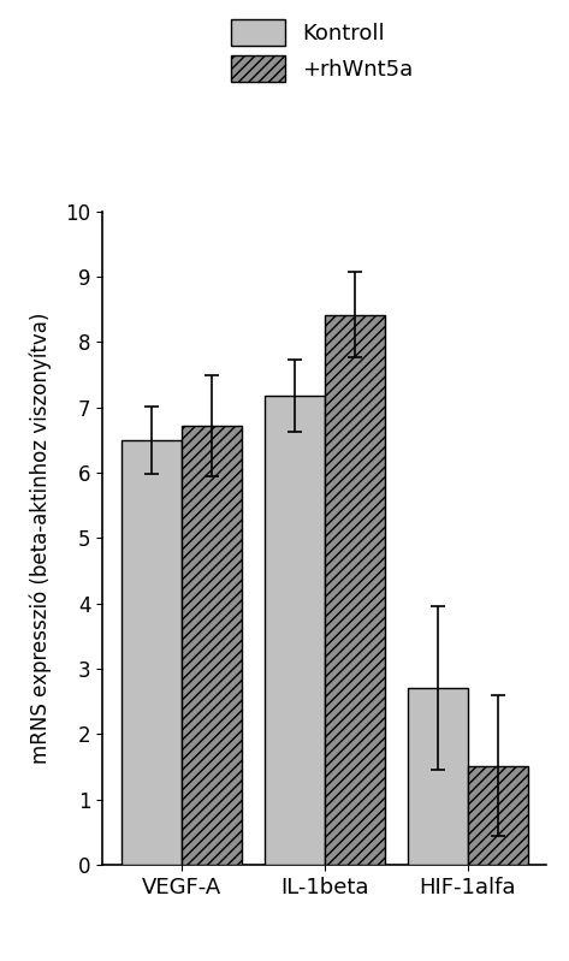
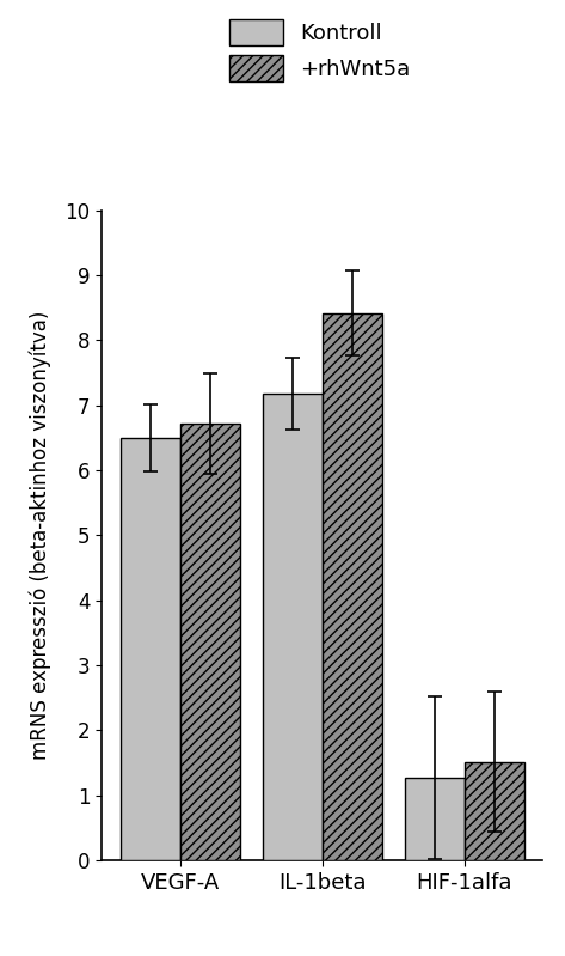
Kontroll/HIF-1alfa: 2.70 -> 1.27
